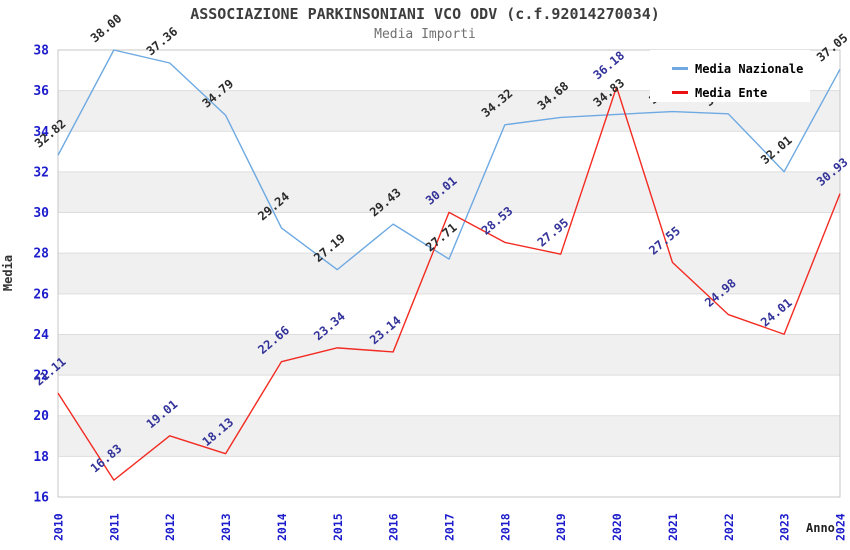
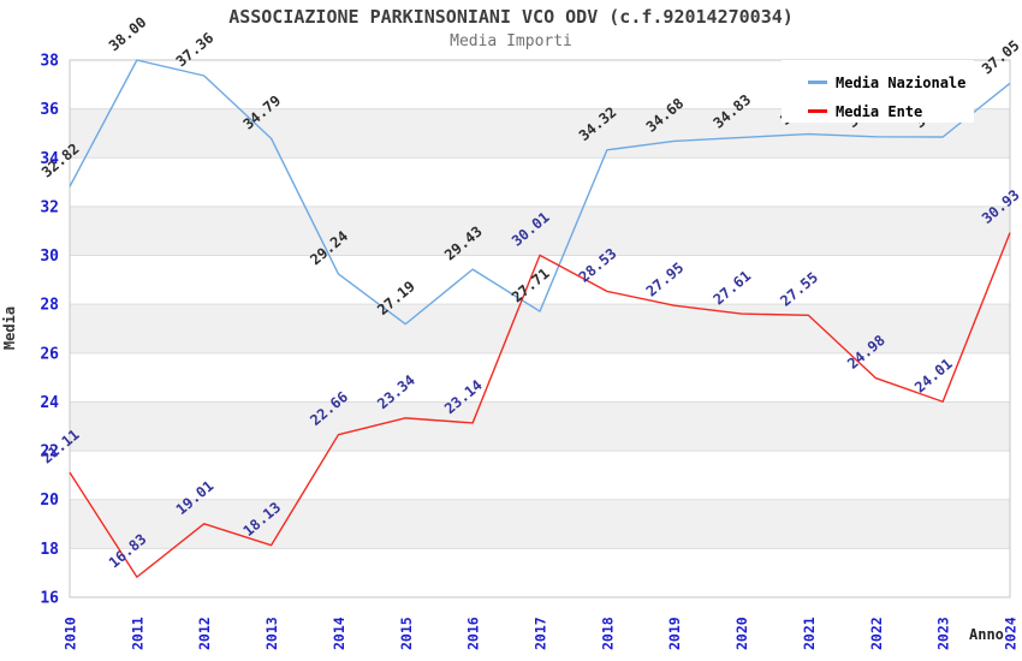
Media Ente/2020: 36.18 -> 27.61
Media Nazionale/2023: 32.01 -> 34.85
